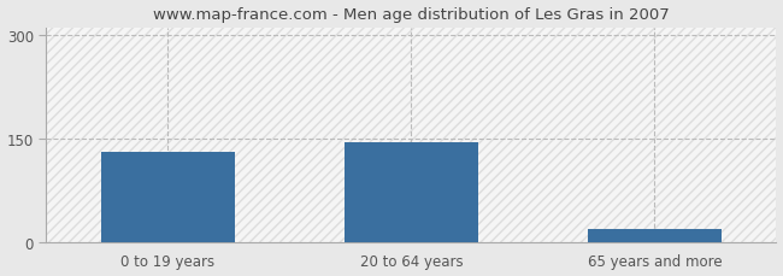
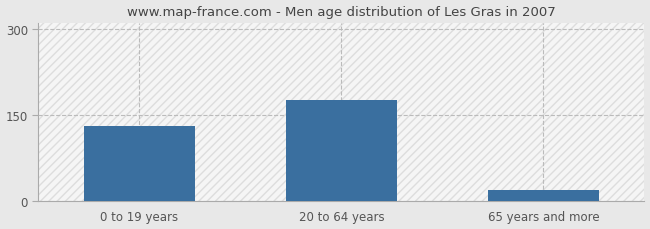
20 to 64 years: 144 -> 175
